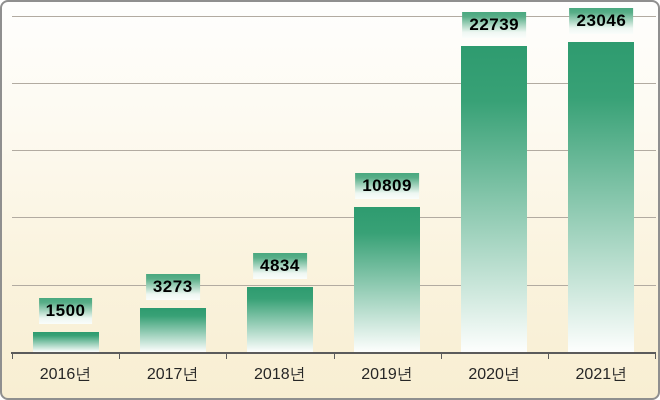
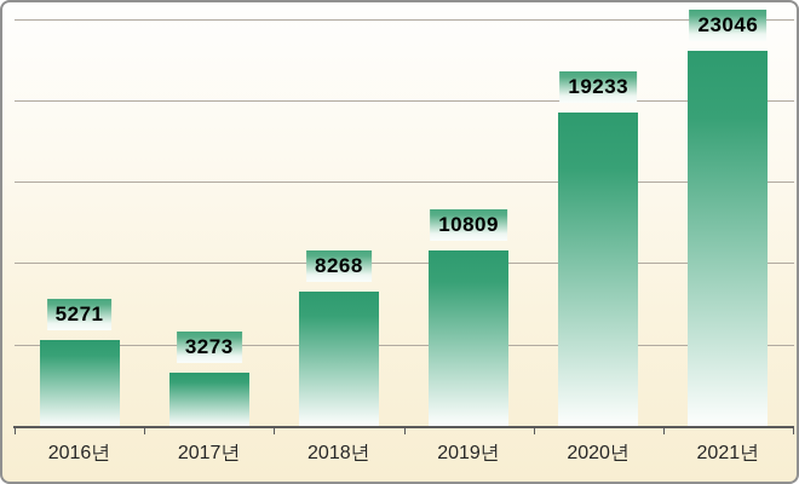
2016년: 1500 -> 5271
2018년: 4834 -> 8268
2020년: 22739 -> 19233
